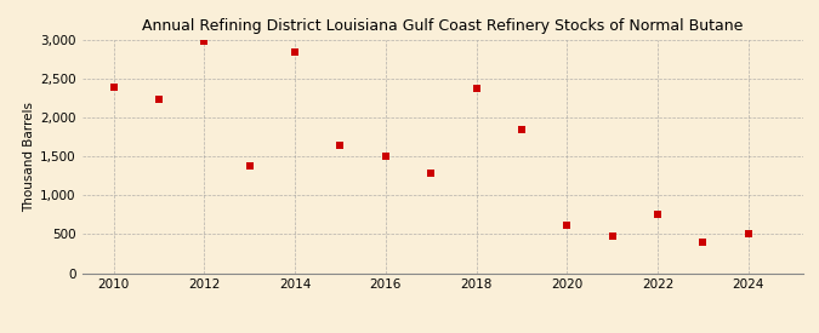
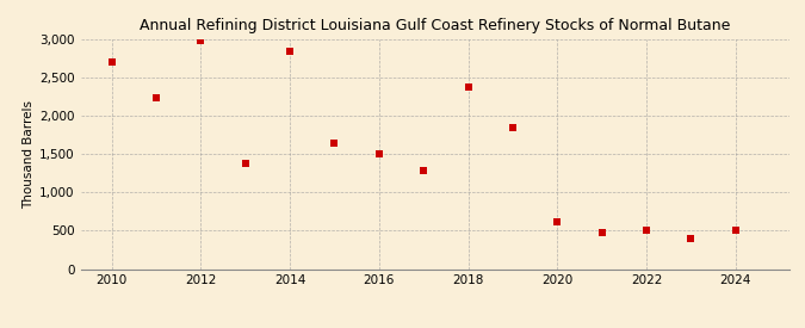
2010: 2,400 -> 2,700
2022: 760 -> 500
